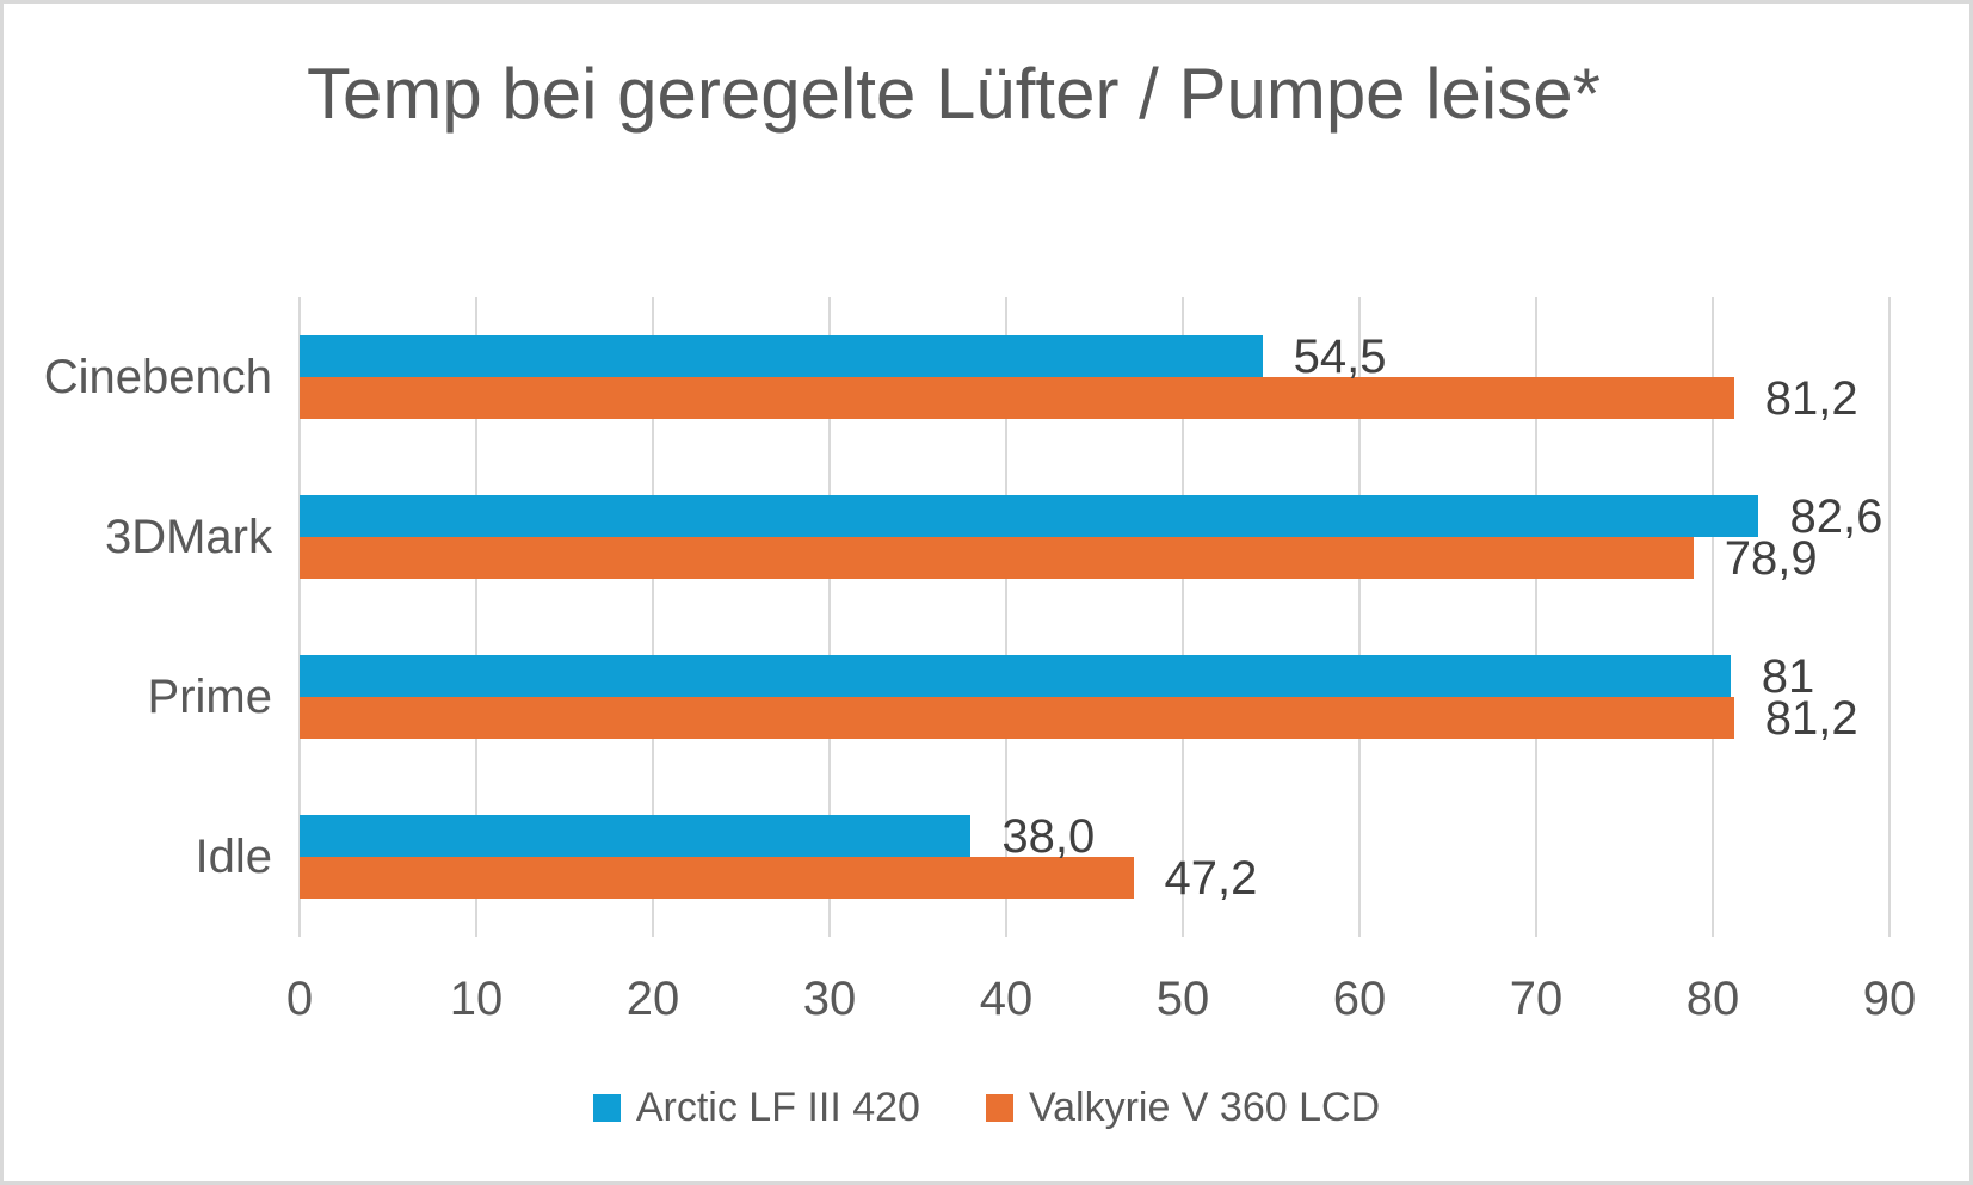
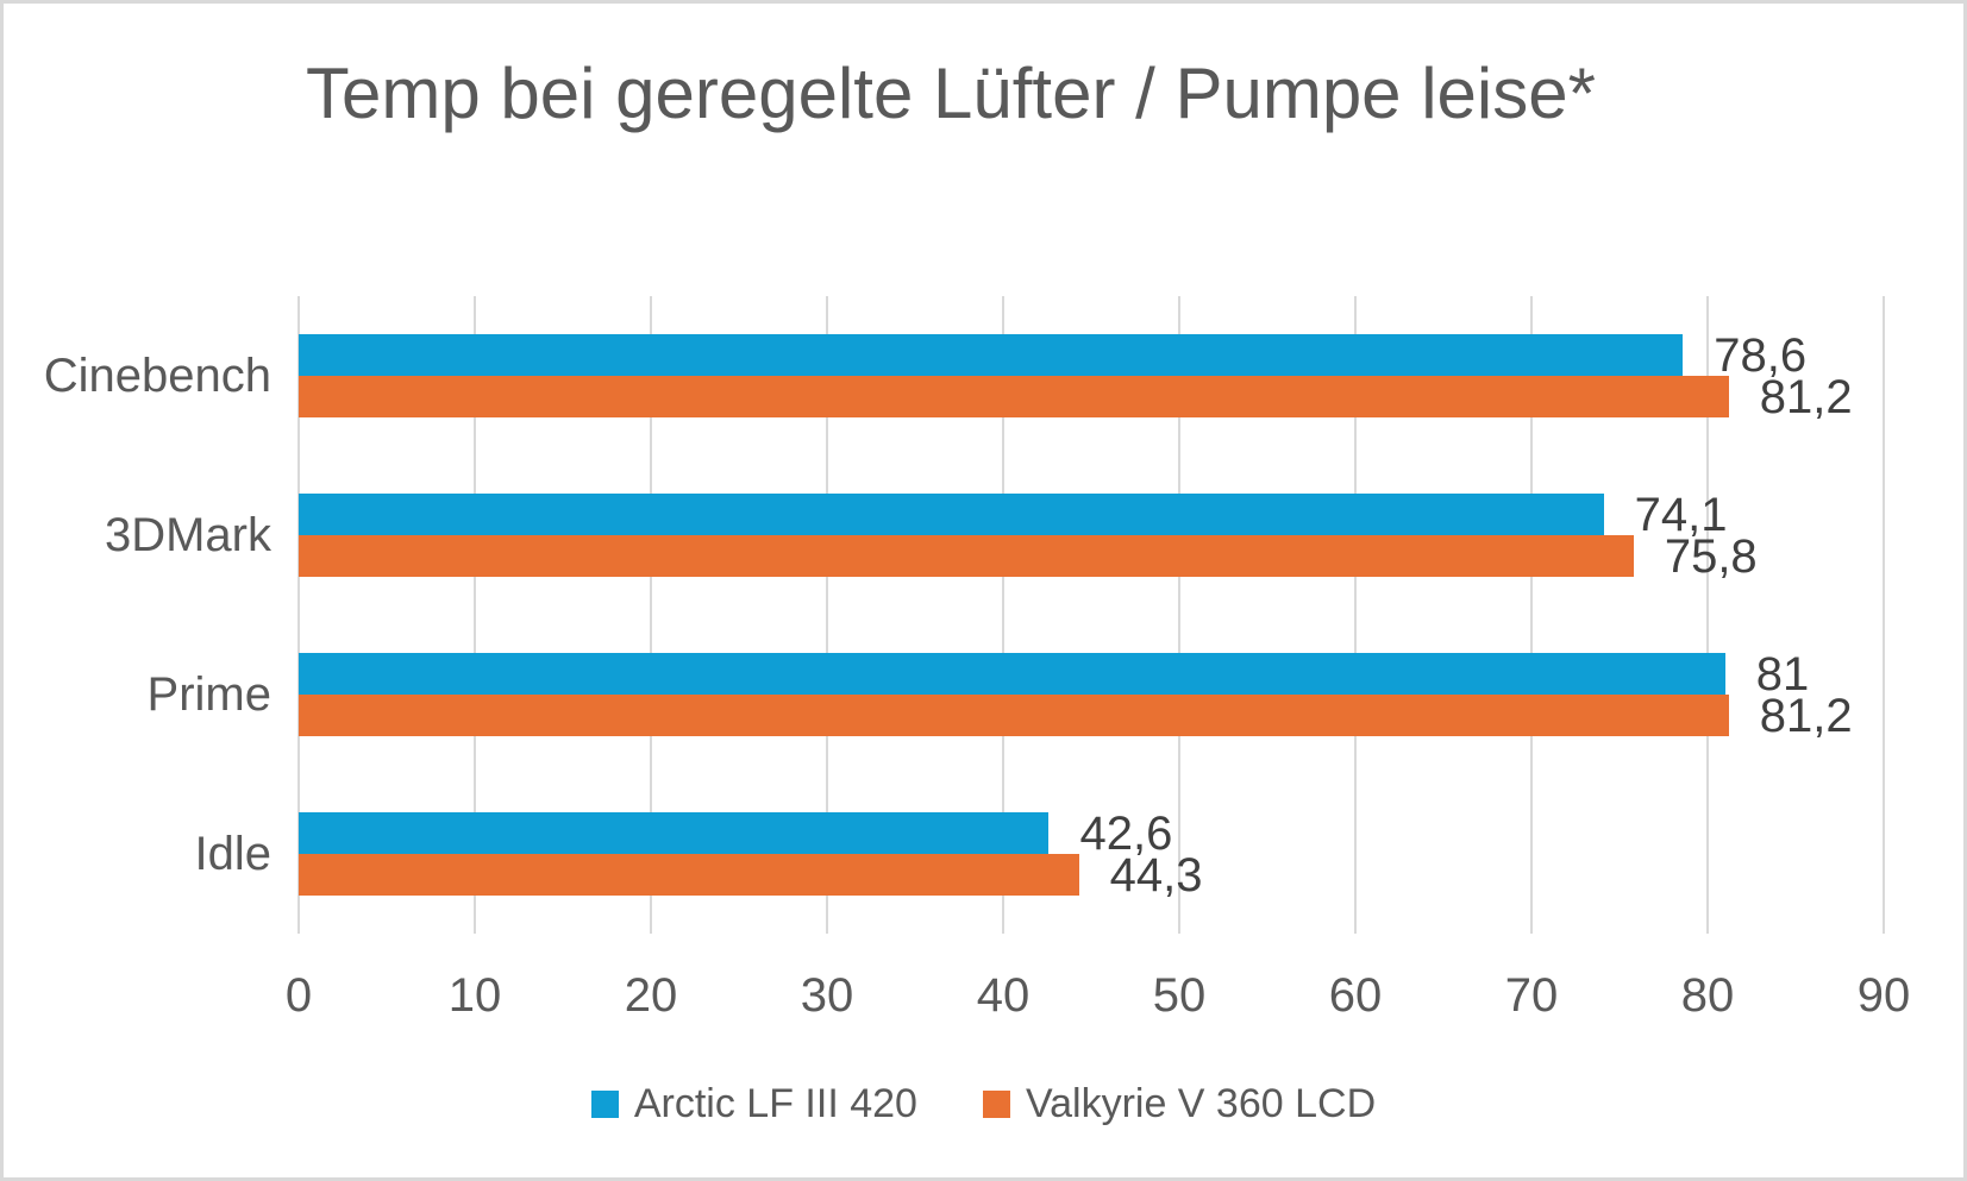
Arctic LF III 420/Cinebench: 54,5 -> 78,6
Arctic LF III 420/3DMark: 82,6 -> 74,1
Valkyrie V 360 LCD/3DMark: 78,9 -> 75,8
Arctic LF III 420/Idle: 38,0 -> 42,6
Valkyrie V 360 LCD/Idle: 47,2 -> 44,3
